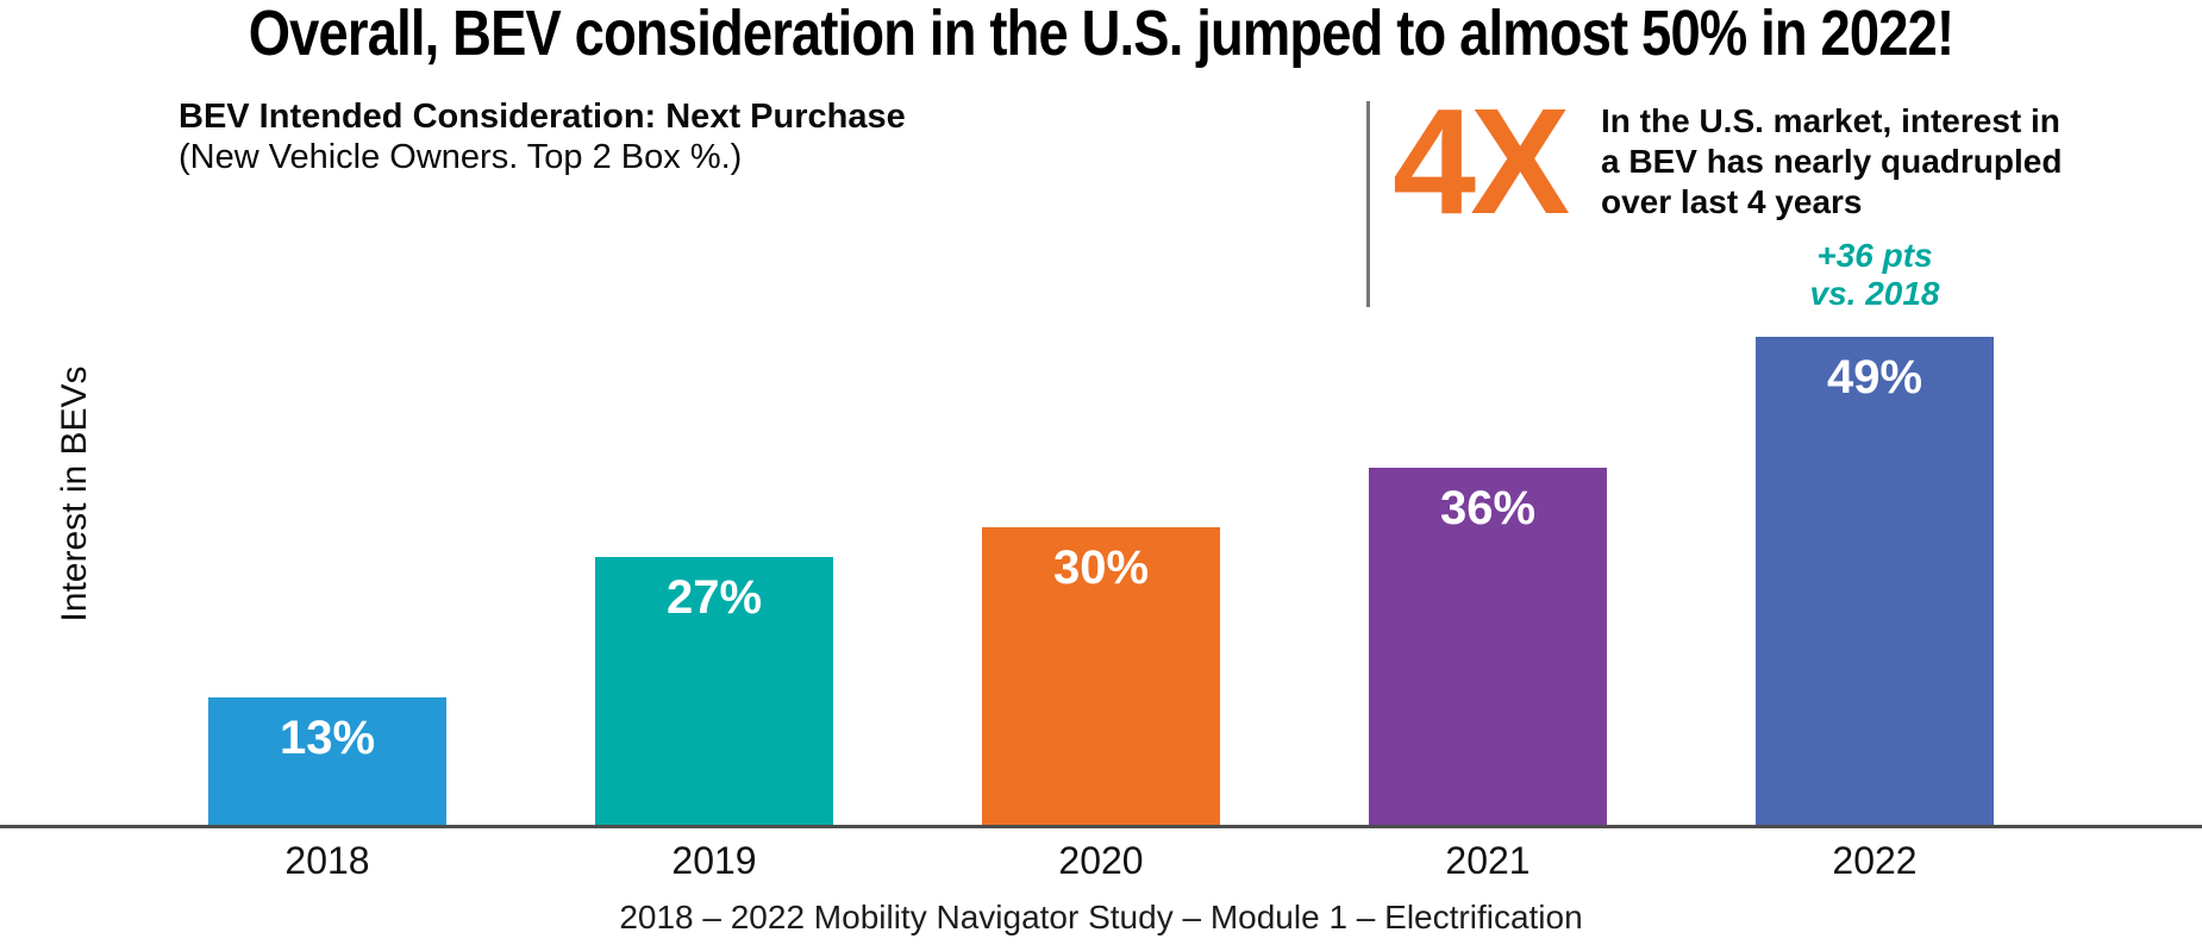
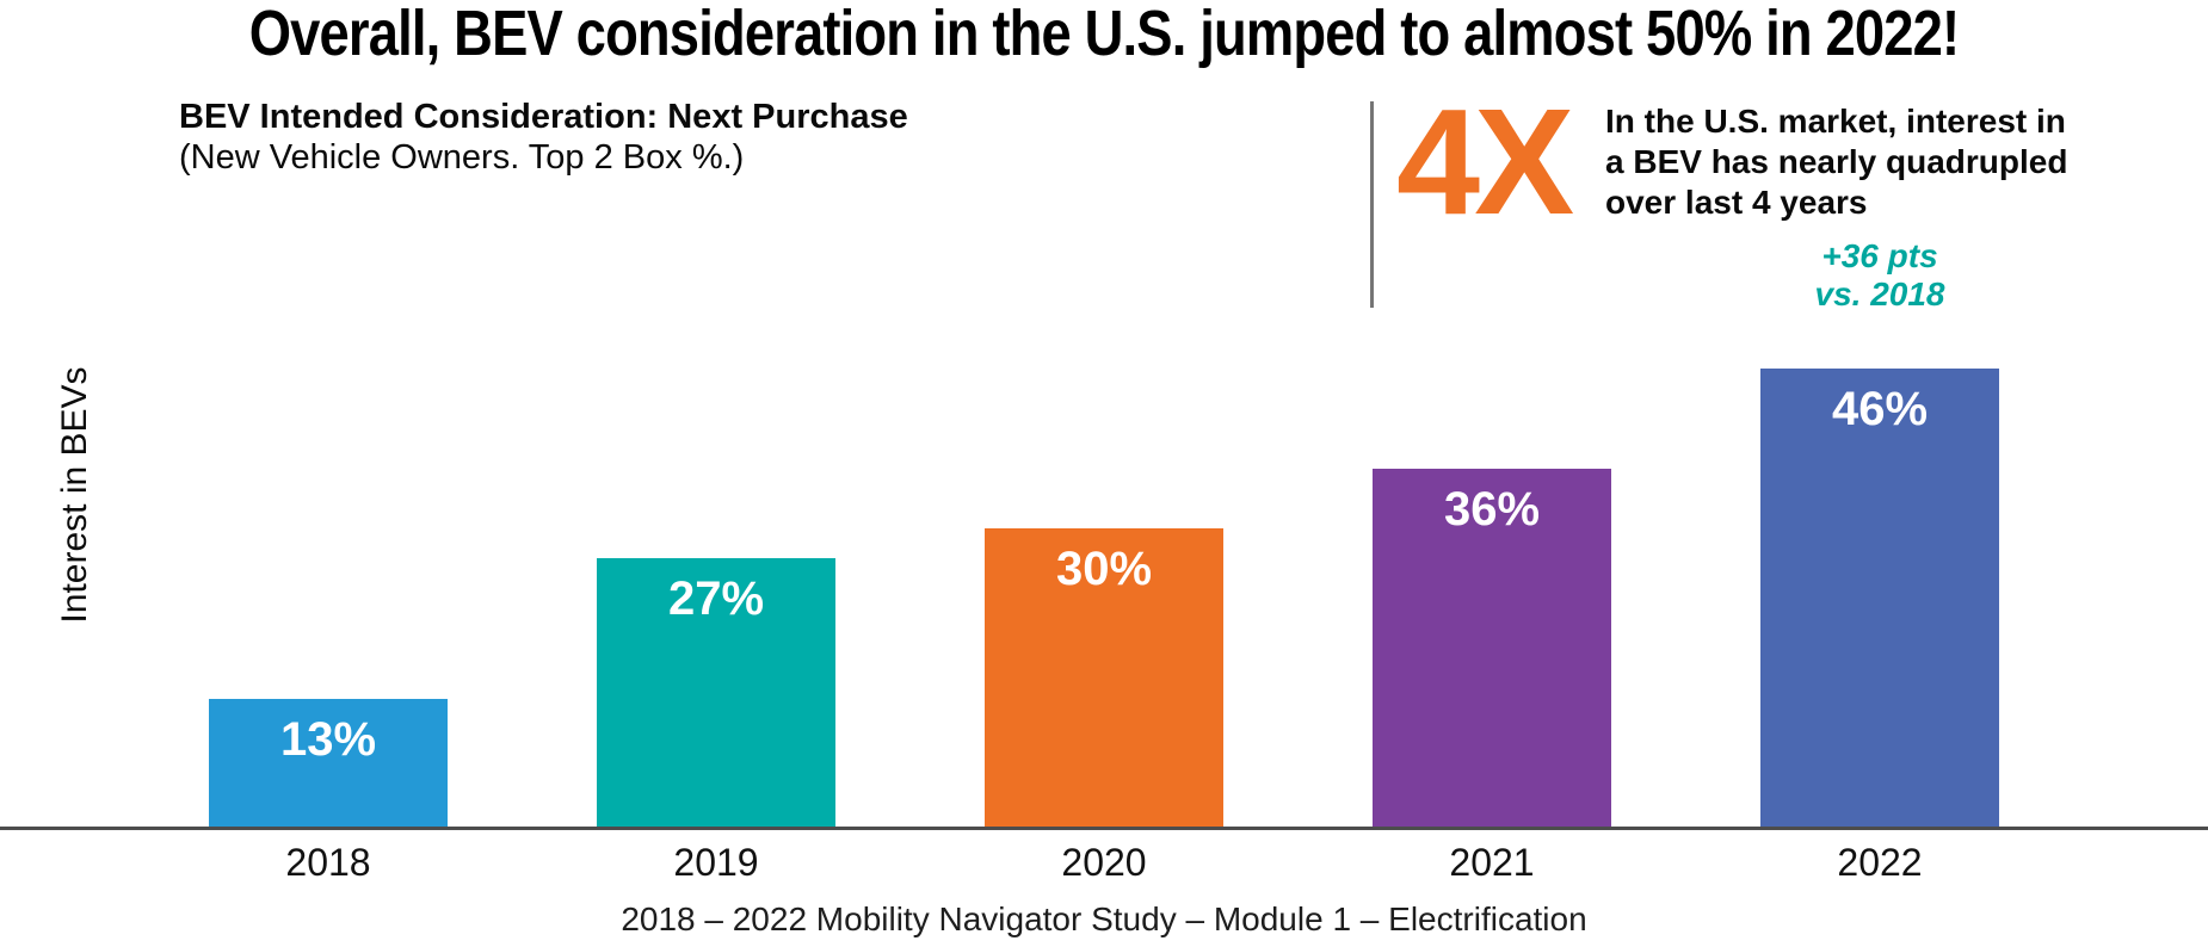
2022: 49% -> 46%
